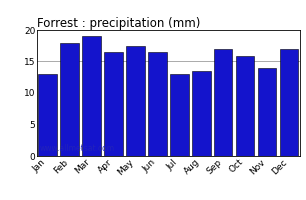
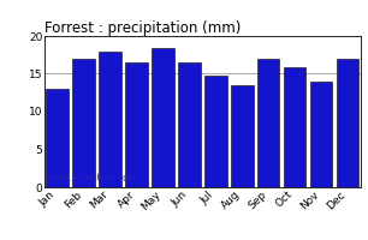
Feb: 18.0 -> 17.0
Mar: 19.0 -> 18.0
May: 17.5 -> 18.4
Jul: 13.0 -> 14.8
